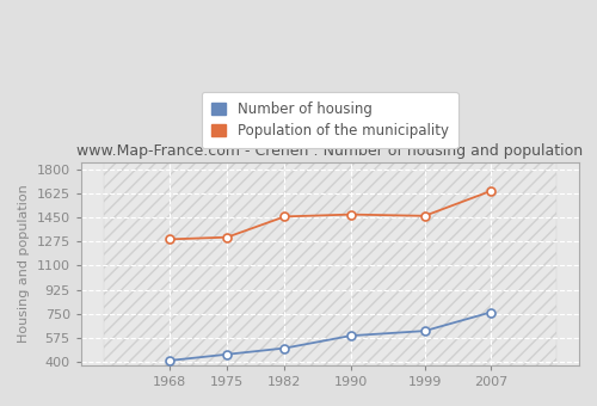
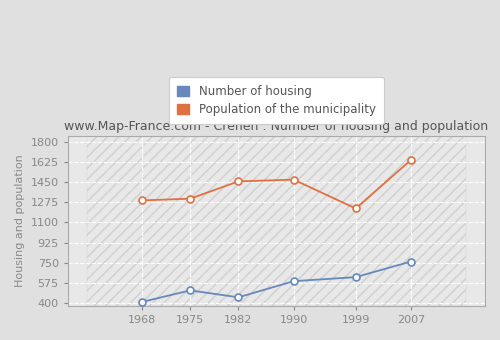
Number of housing/1975: 460 -> 510
Number of housing/1982: 500 -> 450
Population of the municipality/1999: 1460 -> 1220
